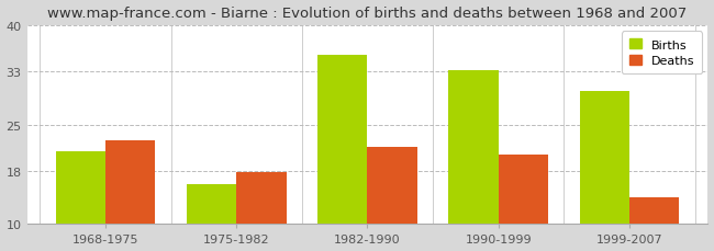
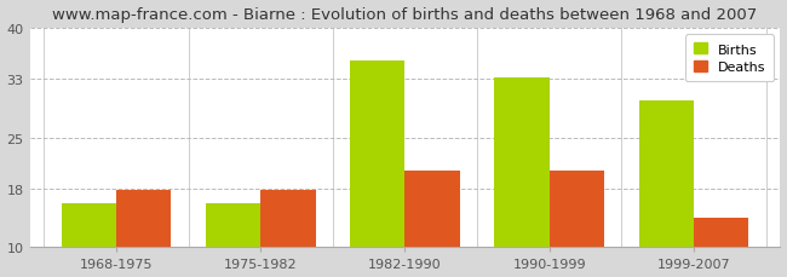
Births/1968-1975: 21.0 -> 16.0
Deaths/1968-1975: 22.6 -> 17.8
Deaths/1982-1990: 21.6 -> 20.5
